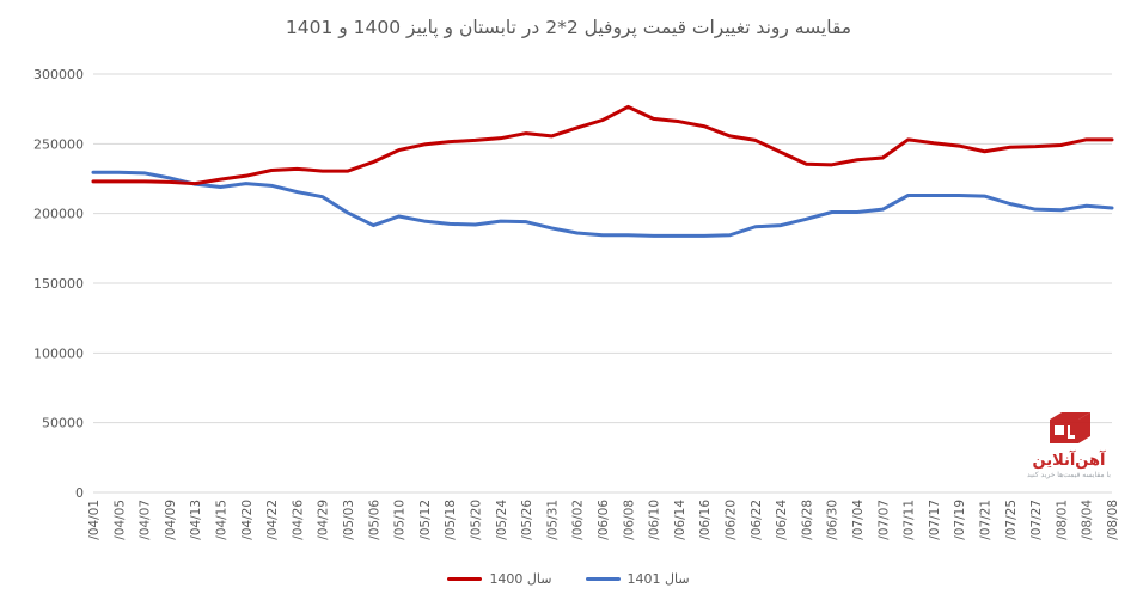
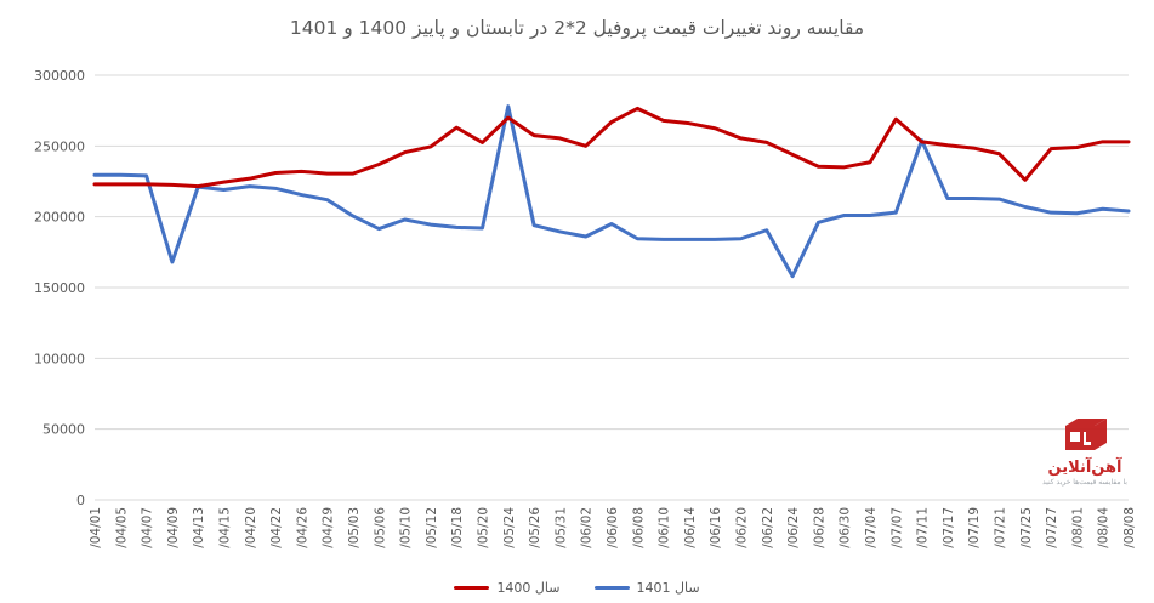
سال 1401//04/09: 226000 -> 168000
سال 1400//05/18: 252000 -> 263000
سال 1400//05/24: 254000 -> 270000
سال 1401//05/24: 194000 -> 278000
سال 1400//06/02: 262000 -> 250000
سال 1401//06/06: 184000 -> 195000
سال 1401//06/24: 192000 -> 158000
سال 1400//07/07: 240000 -> 269000
سال 1401//07/11: 213000 -> 254000
سال 1400//07/25: 248000 -> 226000
